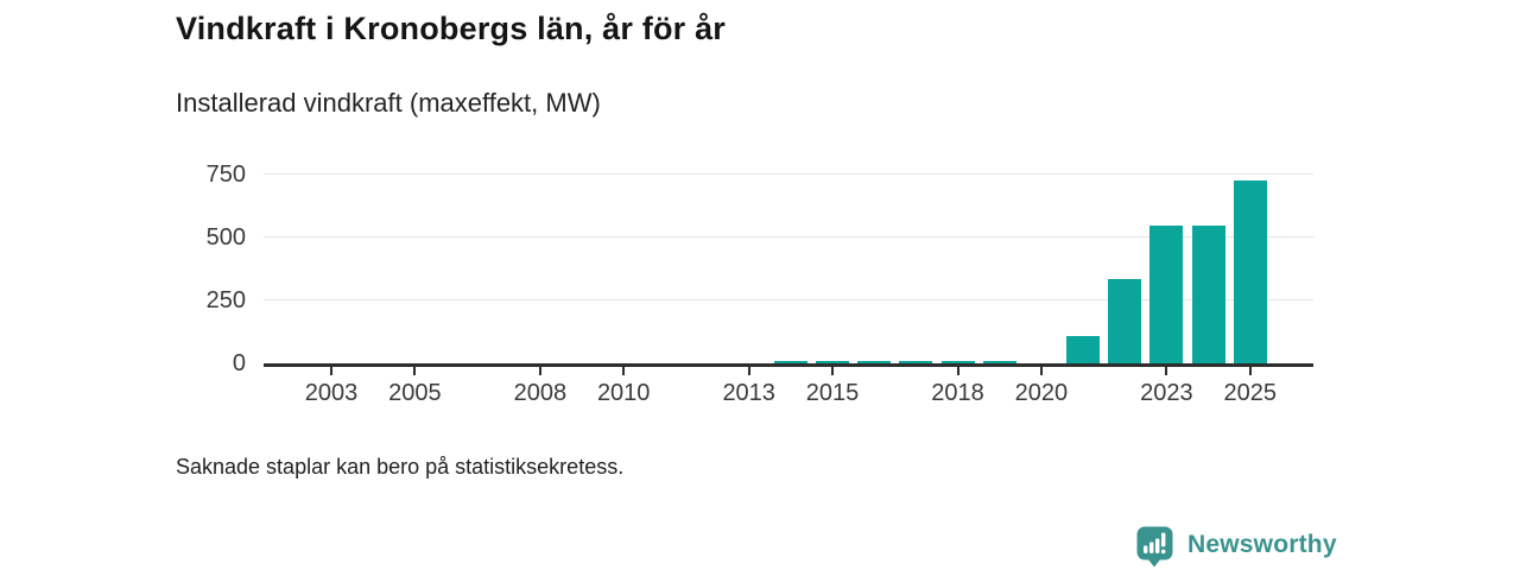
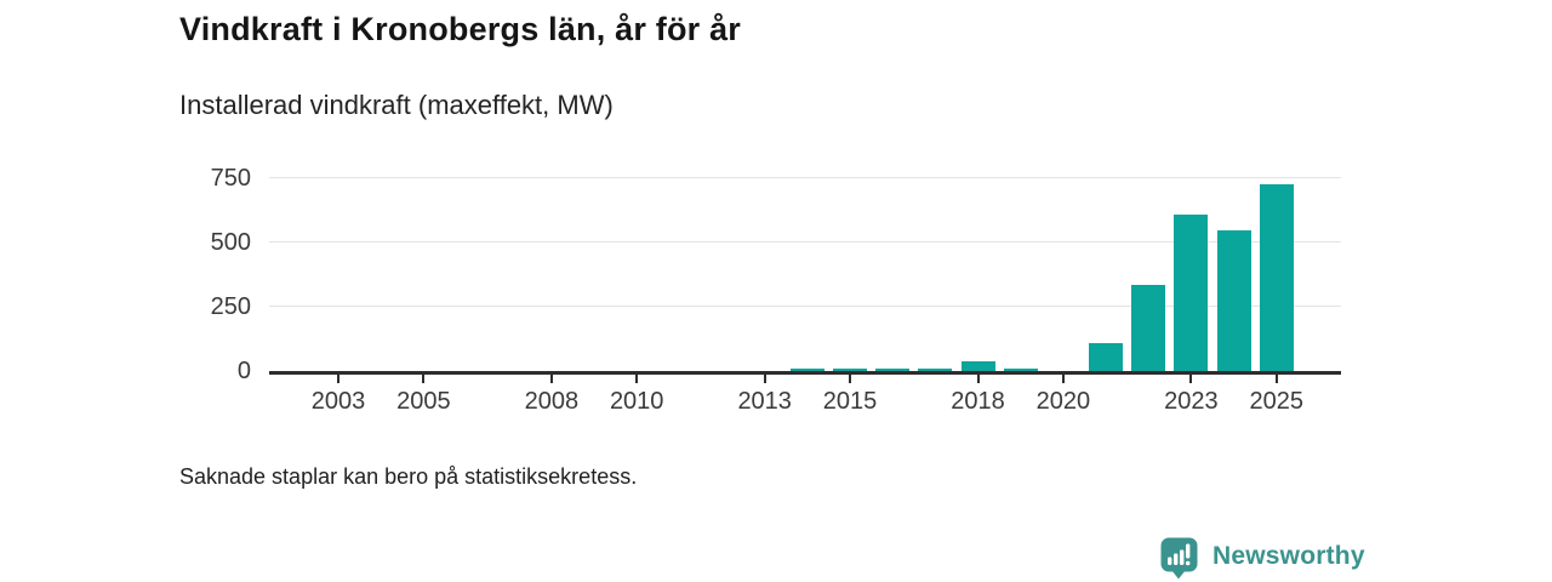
2018: 10 -> 40
2023: 540 -> 610
